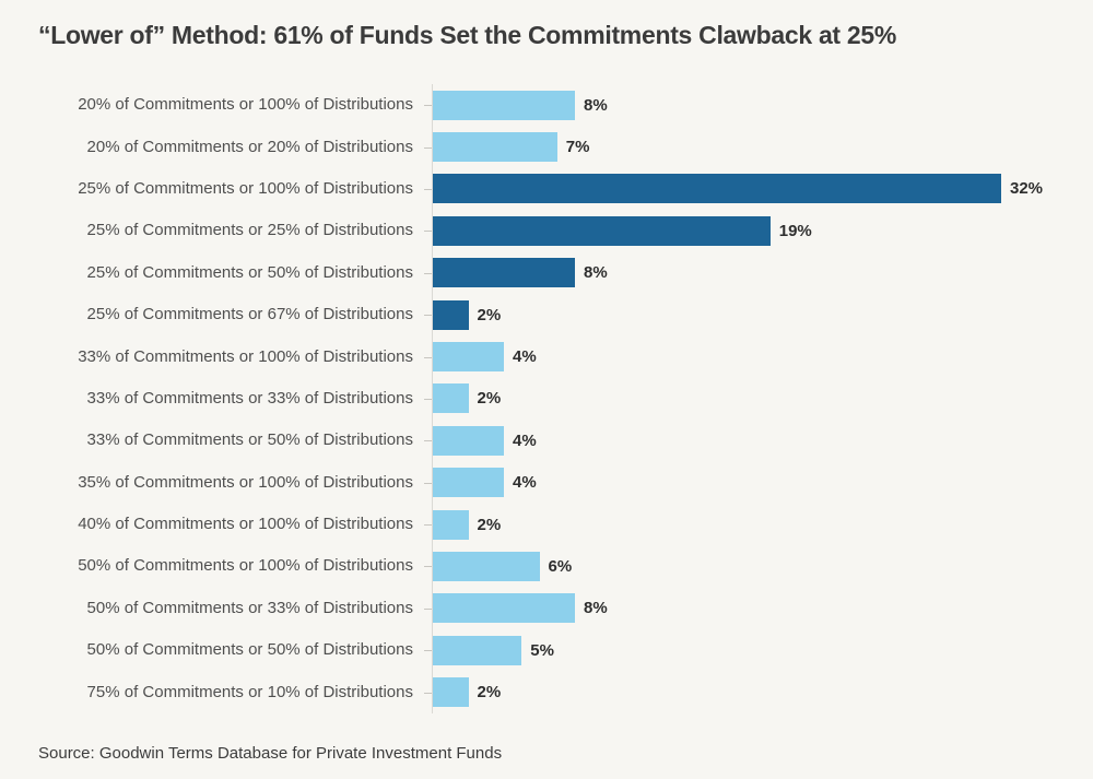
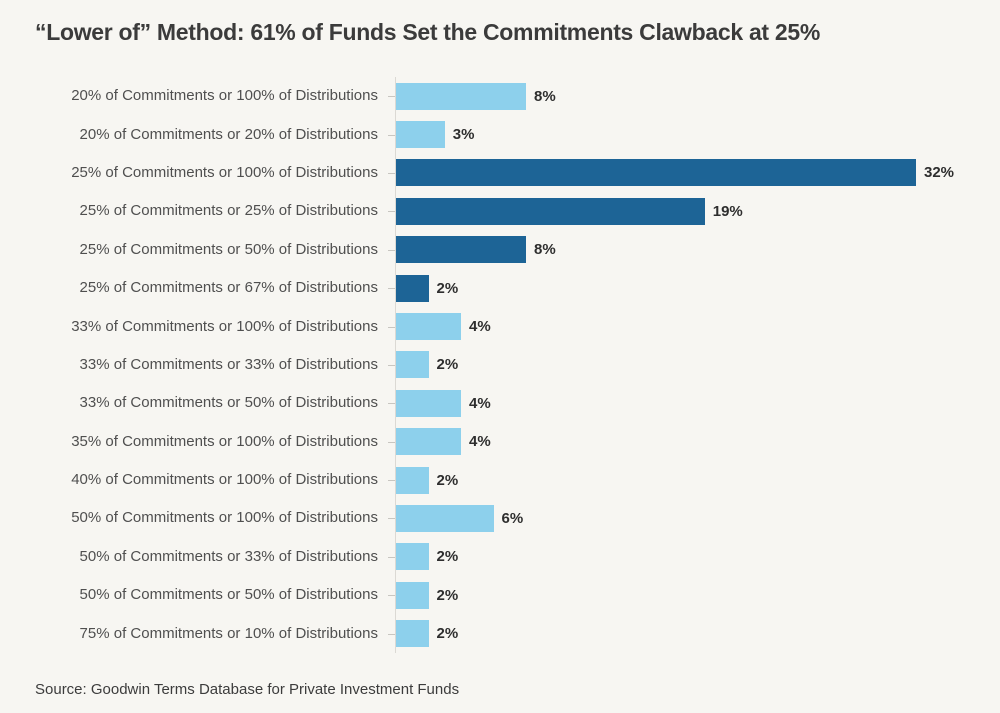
20% of Commitments or 20% of Distributions: 7% -> 3%
50% of Commitments or 33% of Distributions: 8% -> 2%
50% of Commitments or 50% of Distributions: 5% -> 2%
